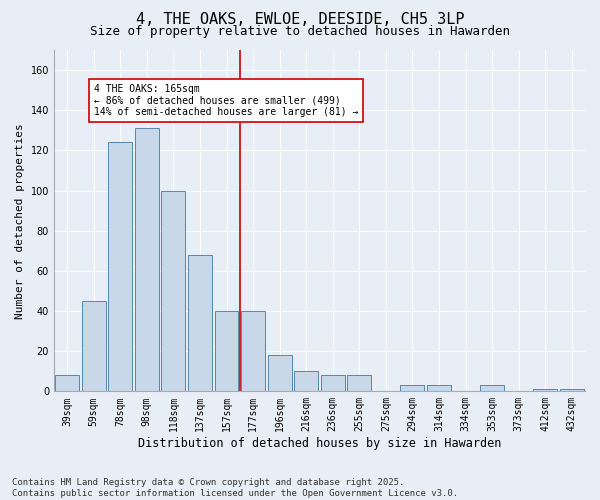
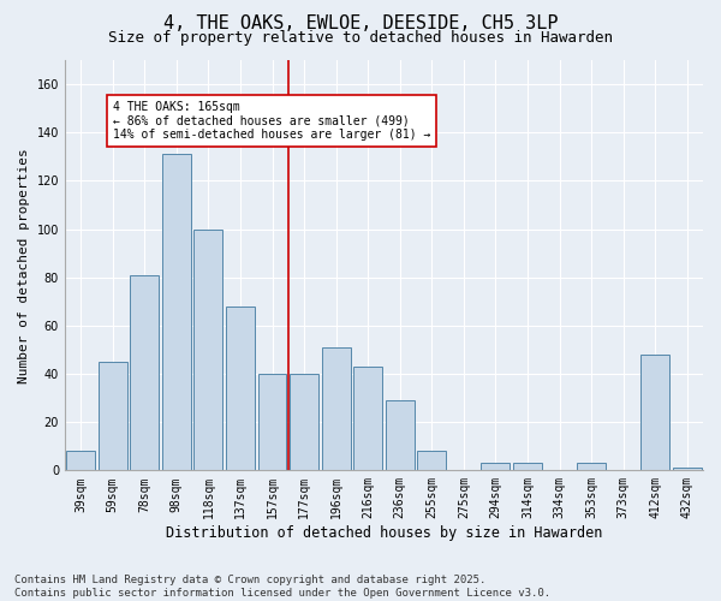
78sqm: 124 -> 81
196sqm: 18 -> 51
216sqm: 10 -> 43
236sqm: 8 -> 29
412sqm: 1 -> 48
